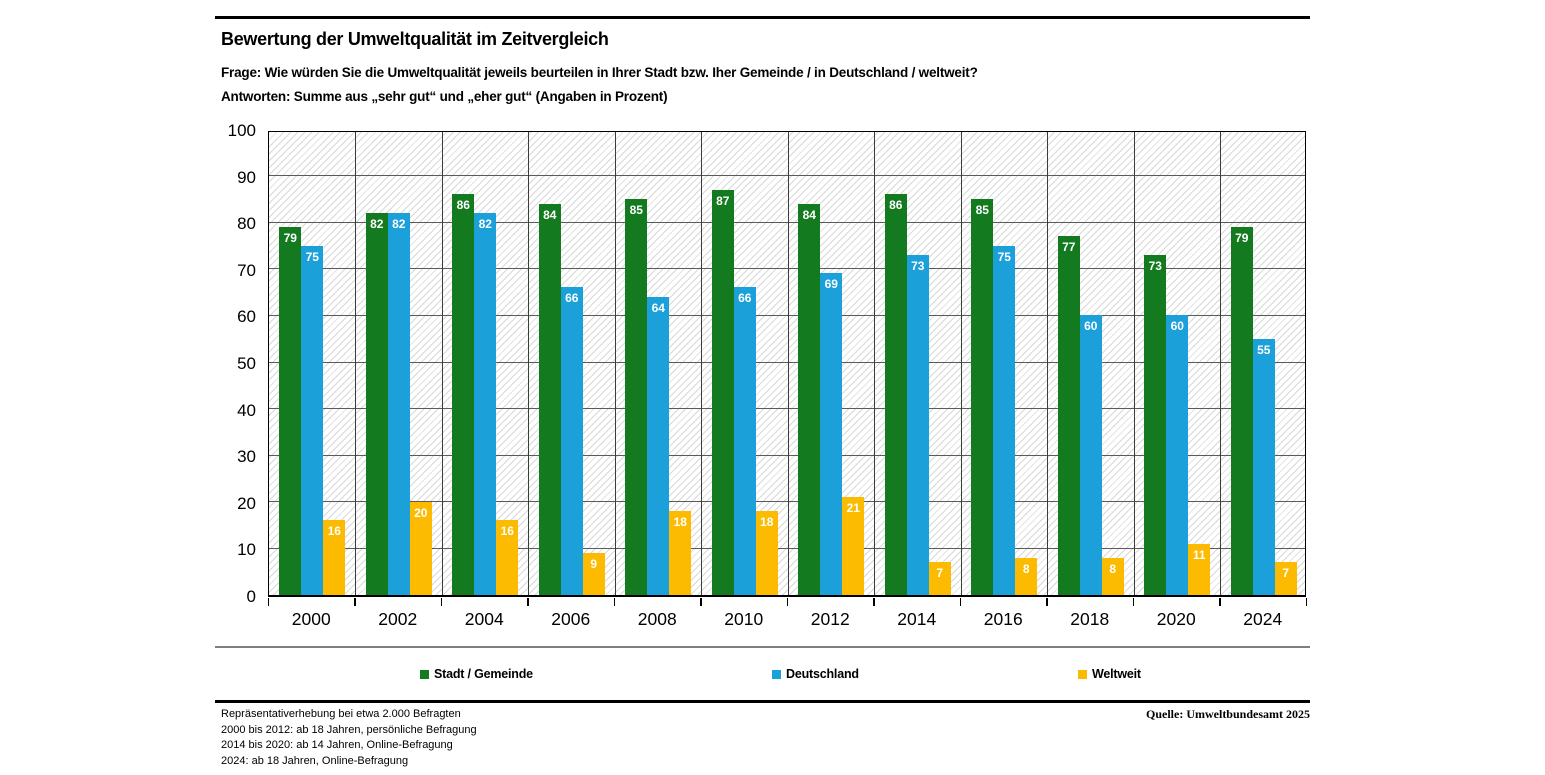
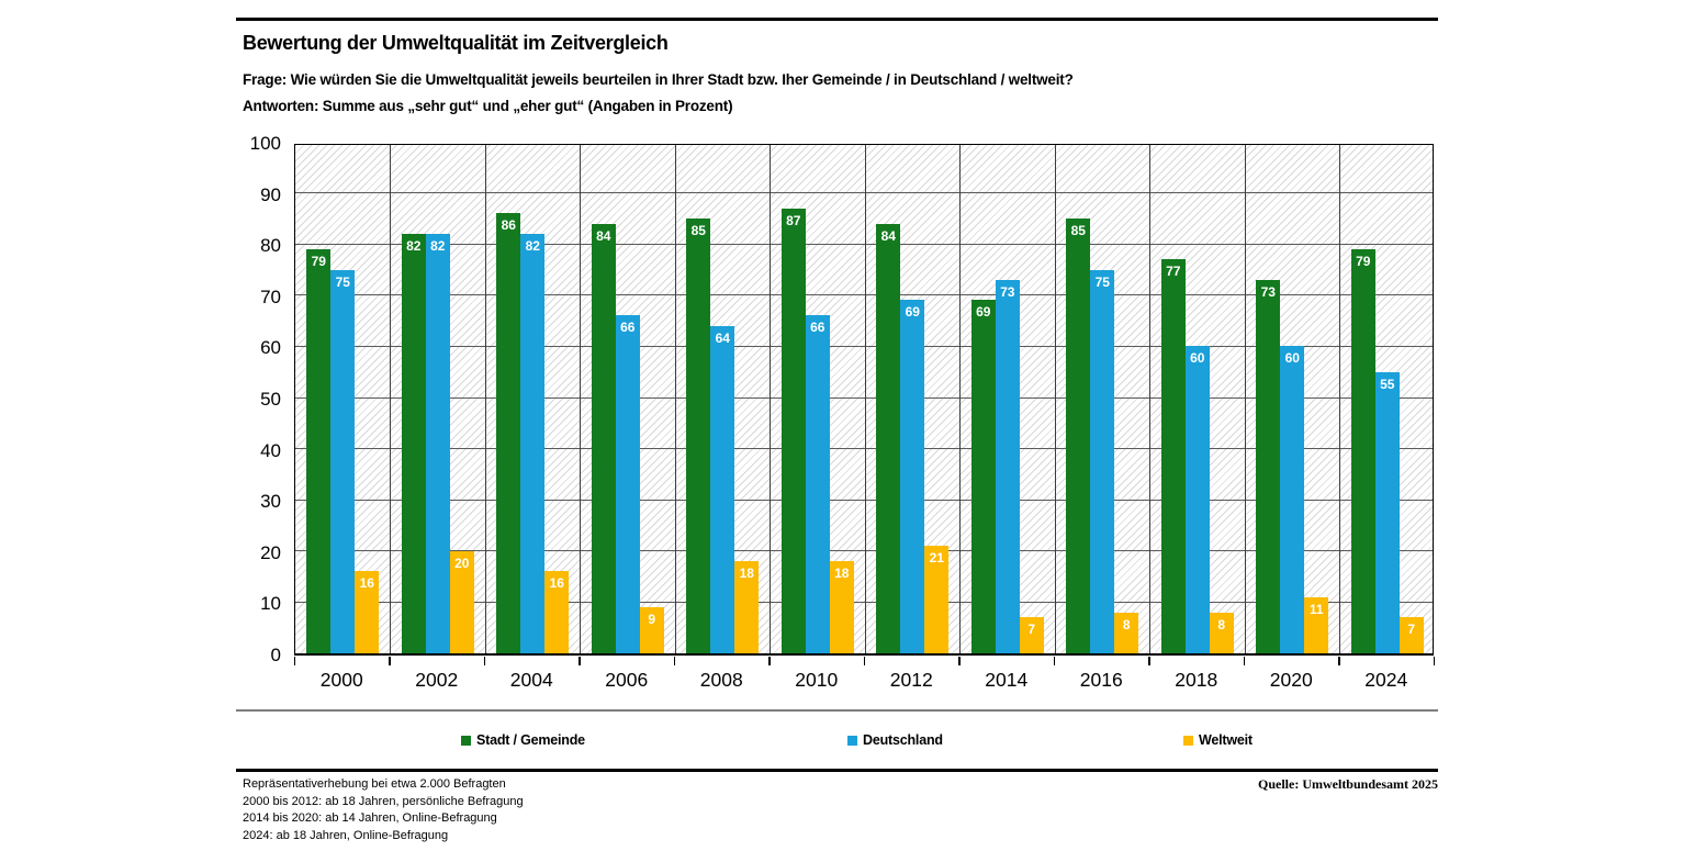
Stadt / Gemeinde/2014: 86 -> 69
